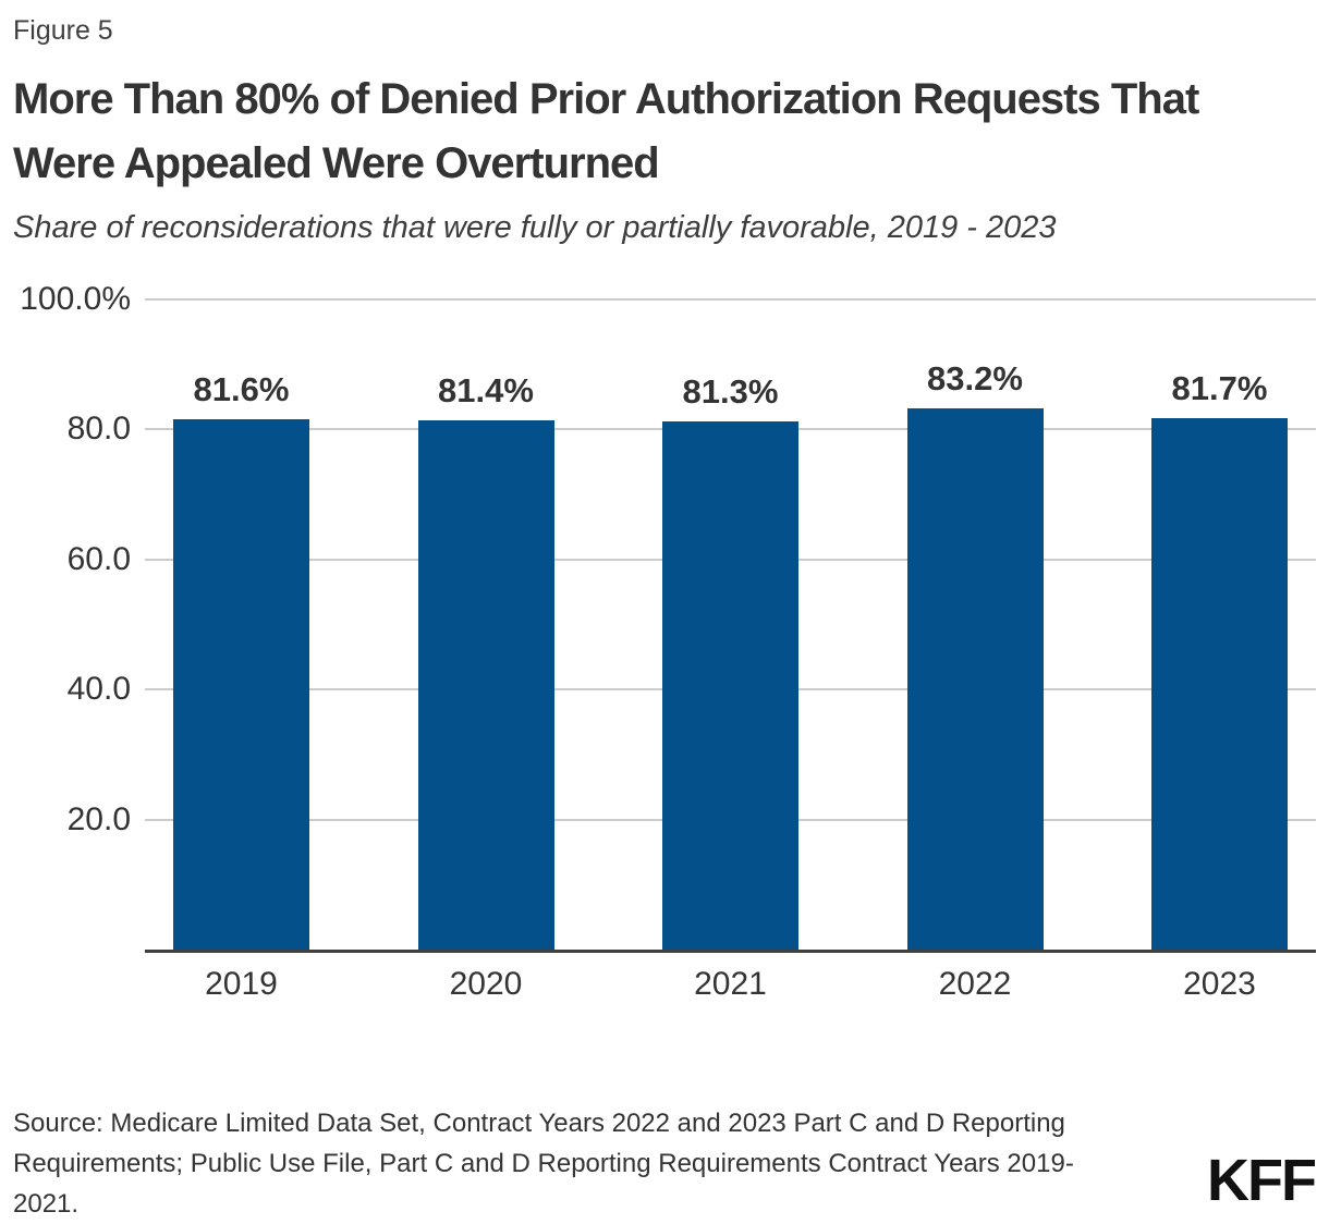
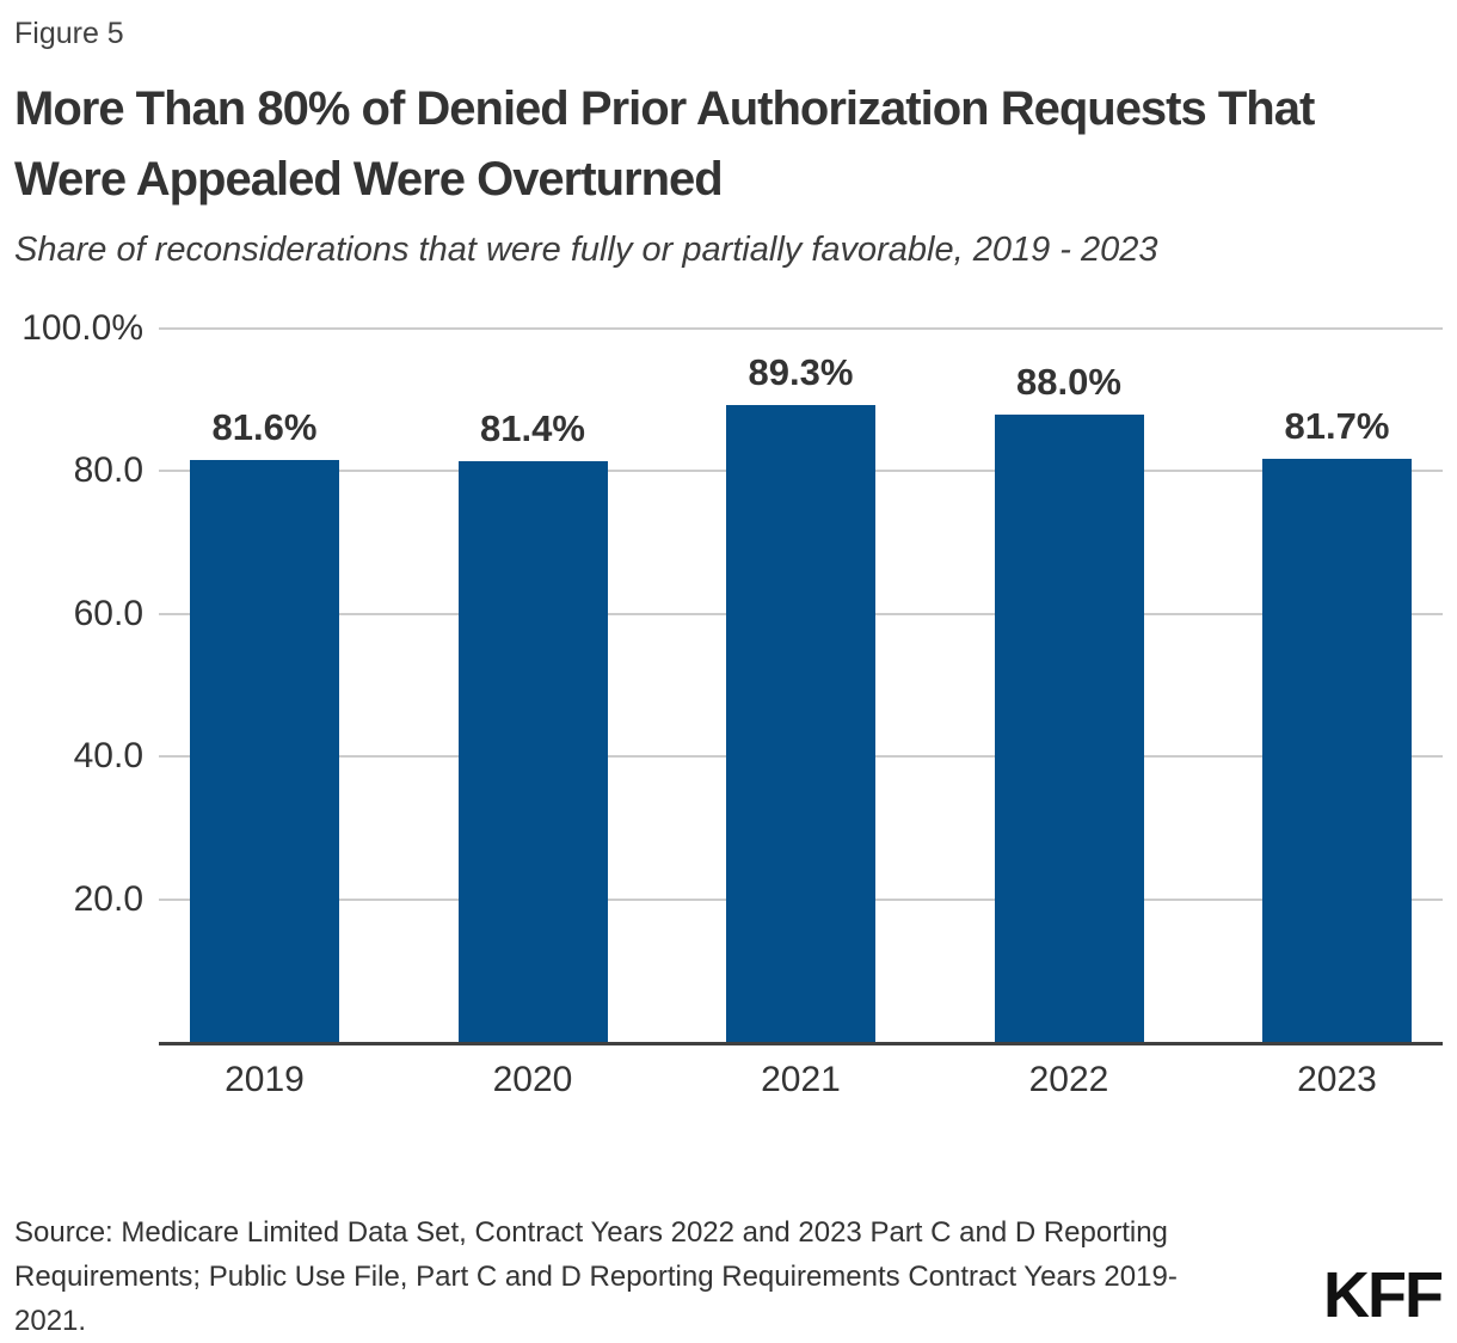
2021: 81.3% -> 89.3%
2022: 83.2% -> 88.0%
